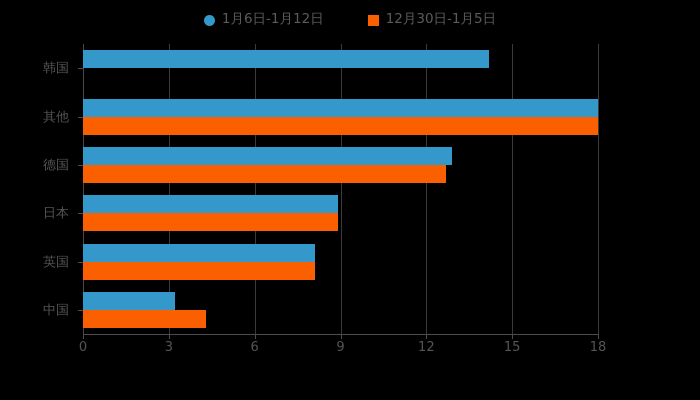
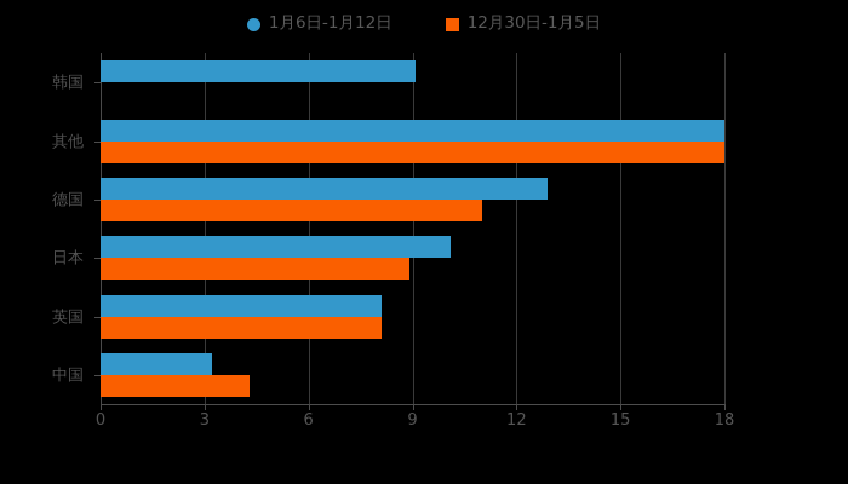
1月6日-1月12日/日本: 8.9 -> 10.1
12月30日-1月5日/德国: 12.7 -> 11.0
1月6日-1月12日/韩国: 14.2 -> 9.1
